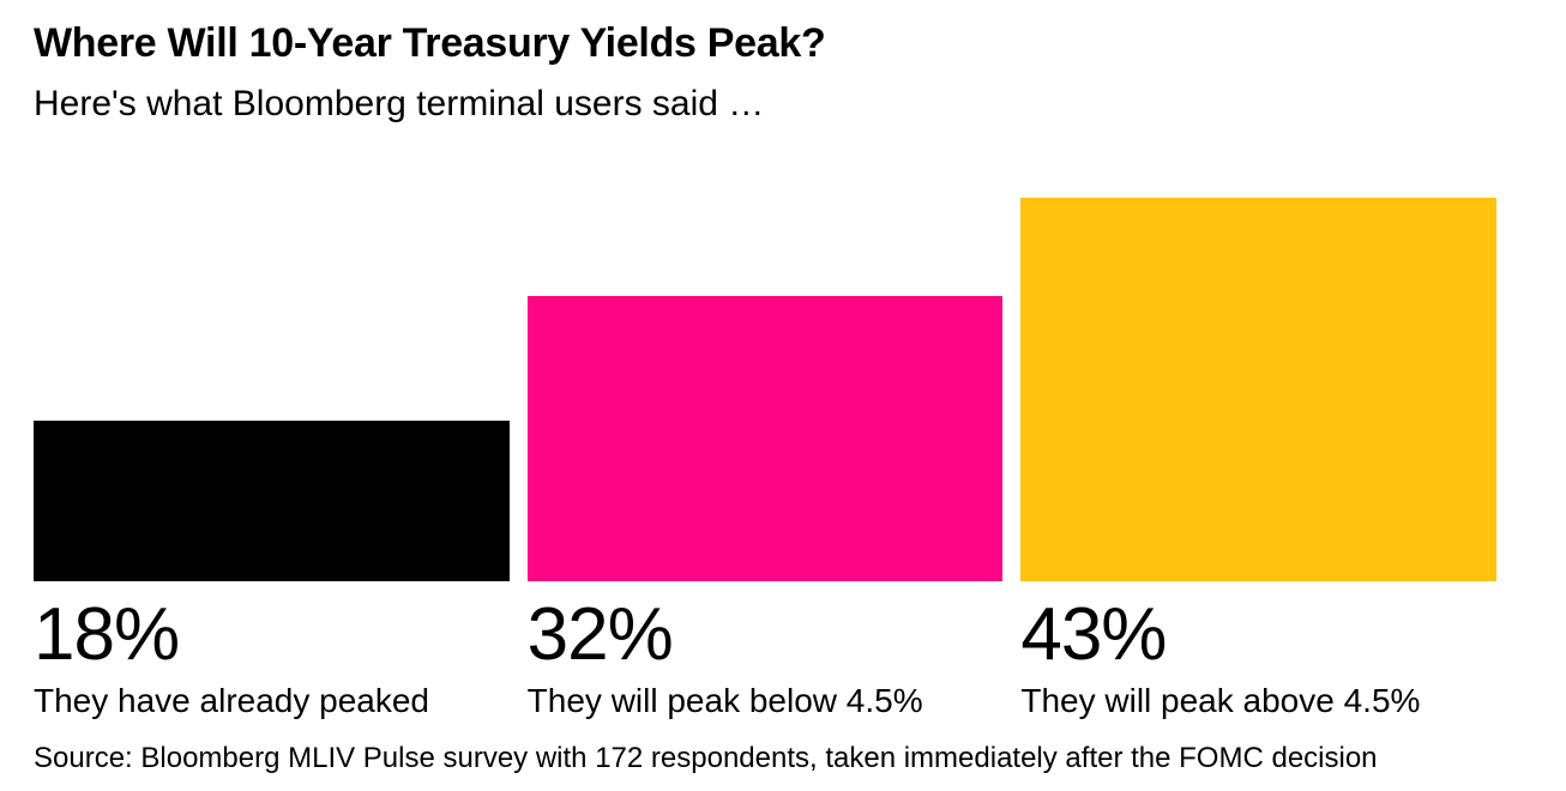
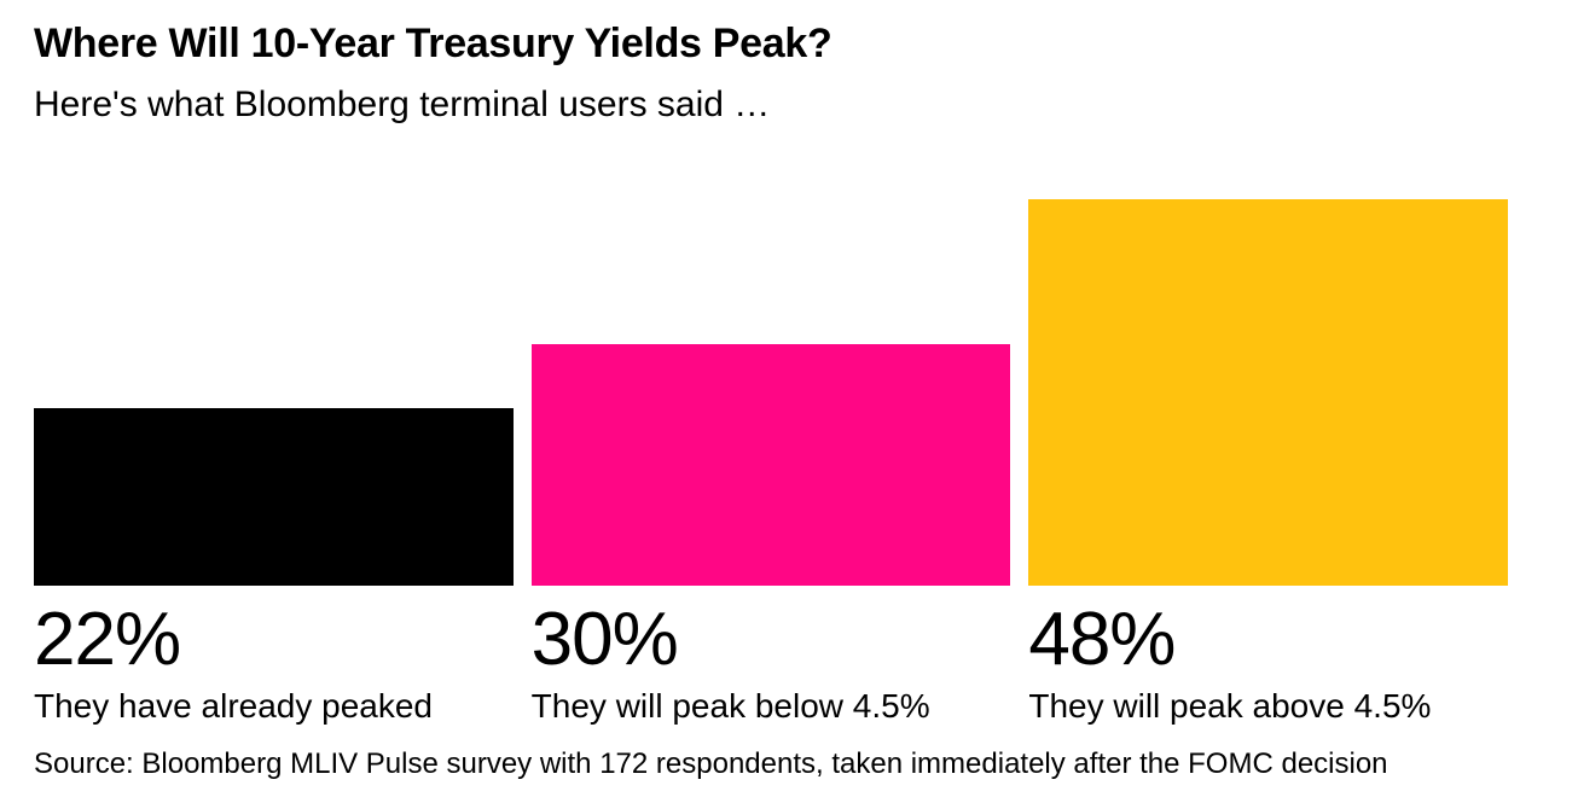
They have already peaked: 18% -> 22%
They will peak below 4.5%: 32% -> 30%
They will peak above 4.5%: 43% -> 48%
